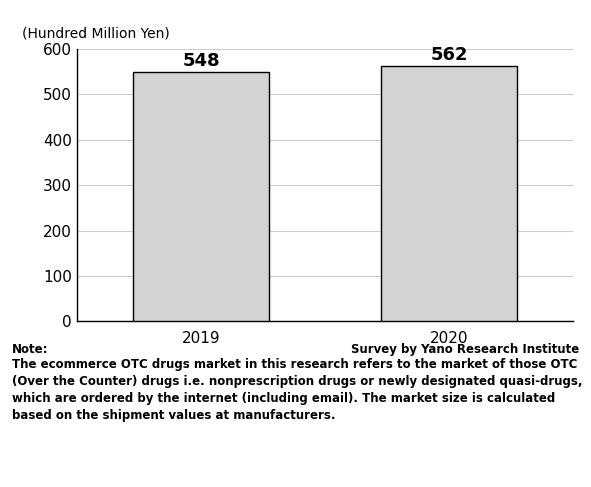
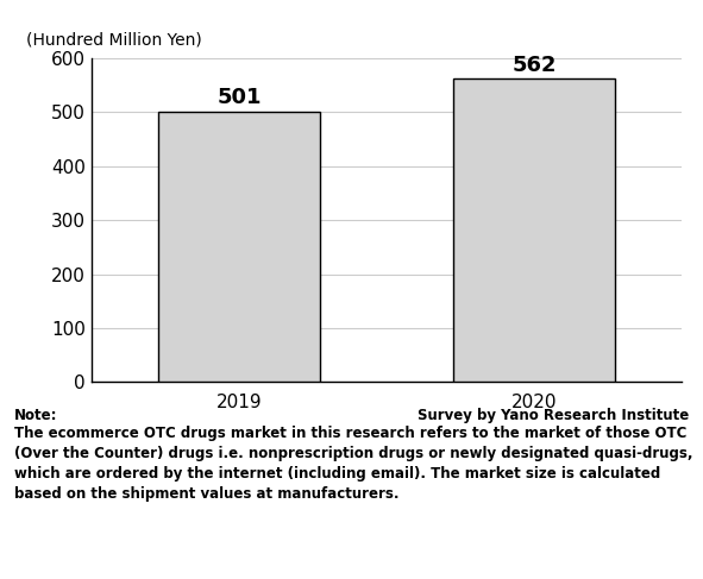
2019: 548 -> 501
